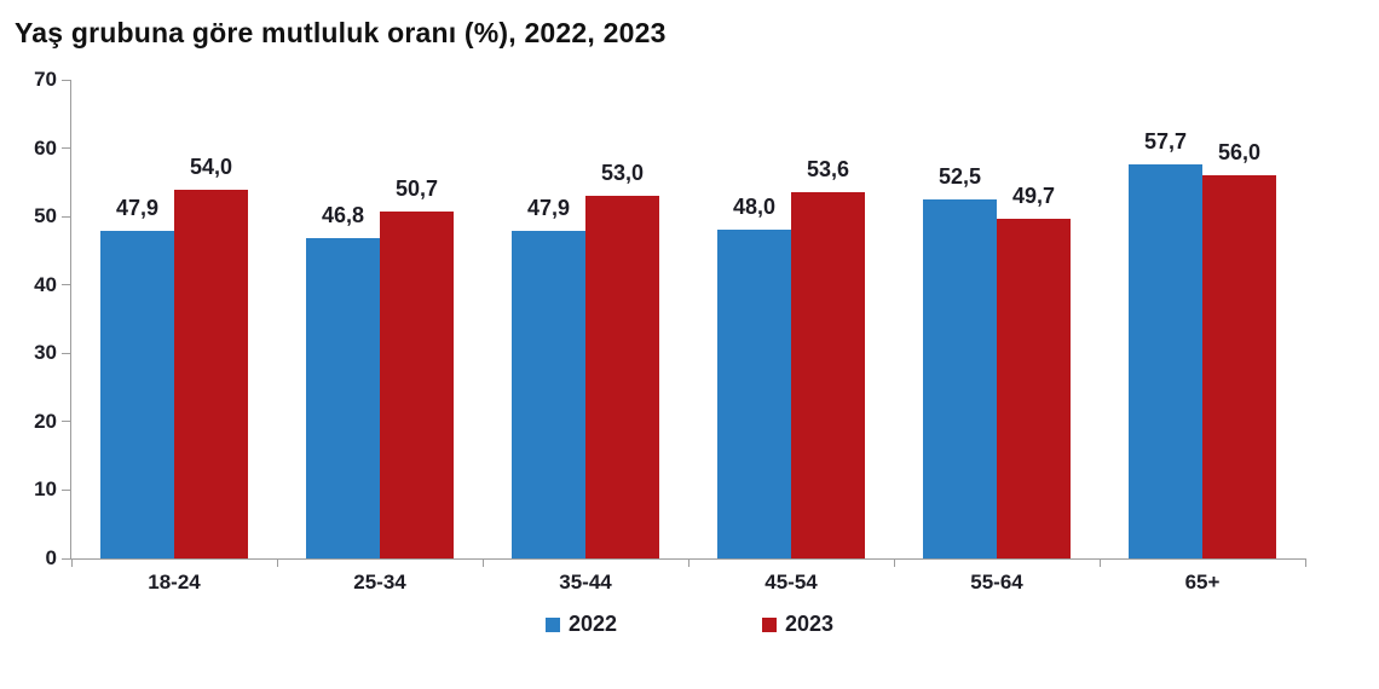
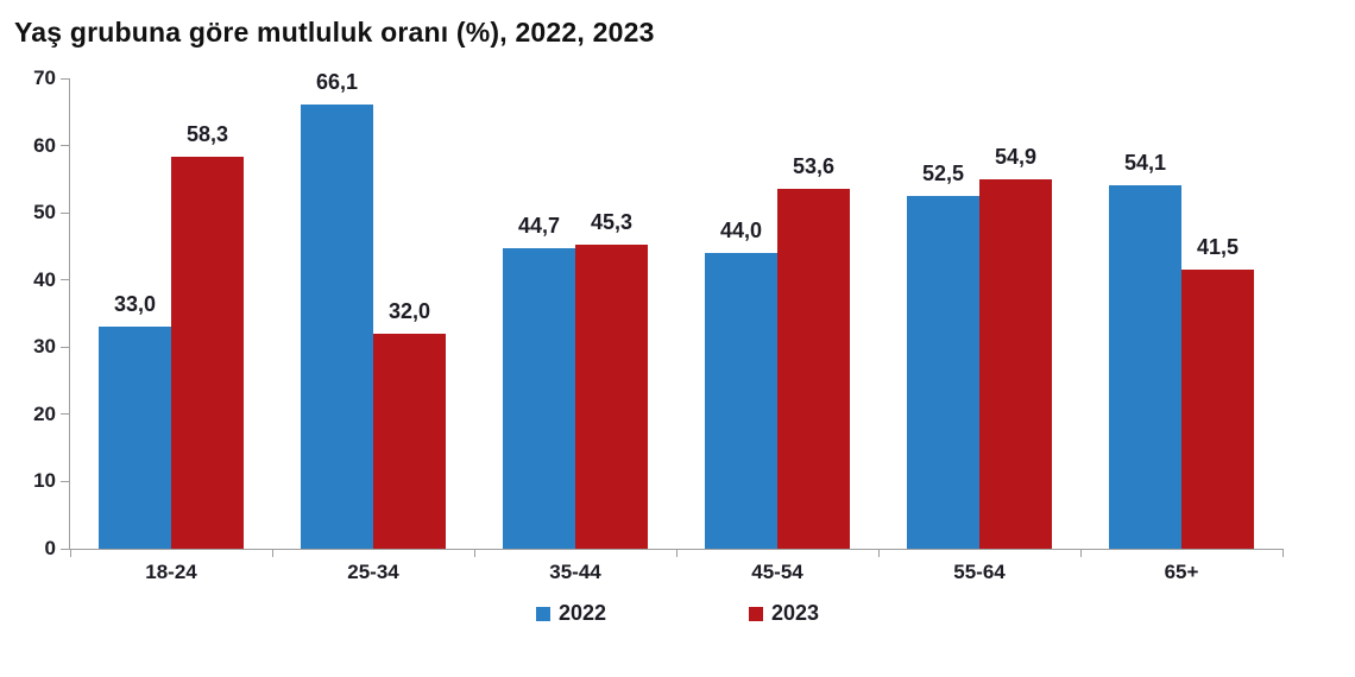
2022/18-24: 47,9 -> 33,0
2023/18-24: 54,0 -> 58,3
2022/25-34: 46,8 -> 66,1
2023/25-34: 50,7 -> 32,0
2022/35-44: 47,9 -> 44,7
2023/35-44: 53,0 -> 45,3
2022/45-54: 48,0 -> 44,0
2023/55-64: 49,7 -> 54,9
2022/65+: 57,7 -> 54,1
2023/65+: 56,0 -> 41,5
